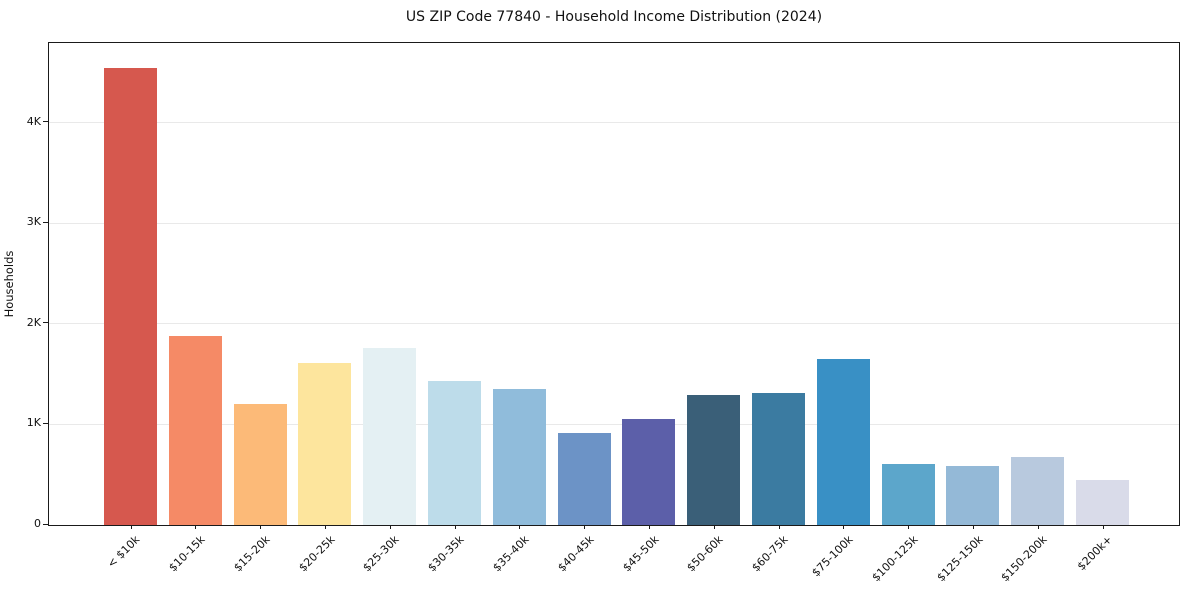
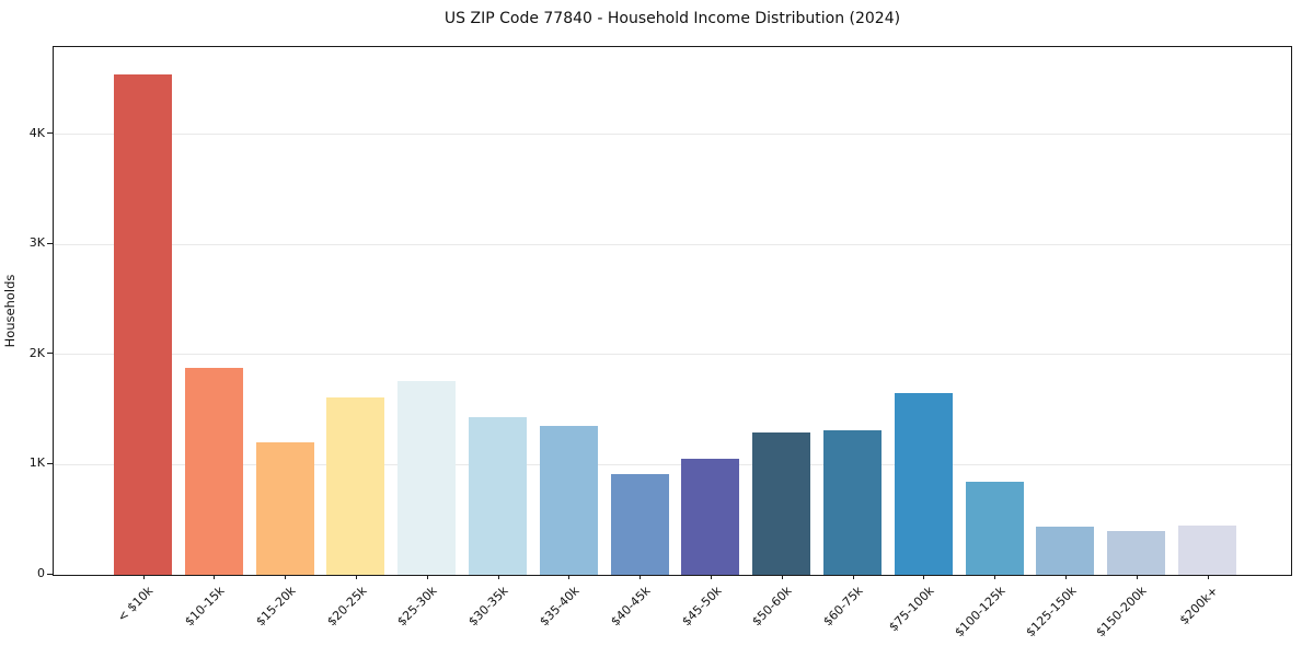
$100-125k: 0.61K -> 0.85K
$125-150k: 0.59K -> 0.44K
$150-200k: 0.68K -> 0.40K
